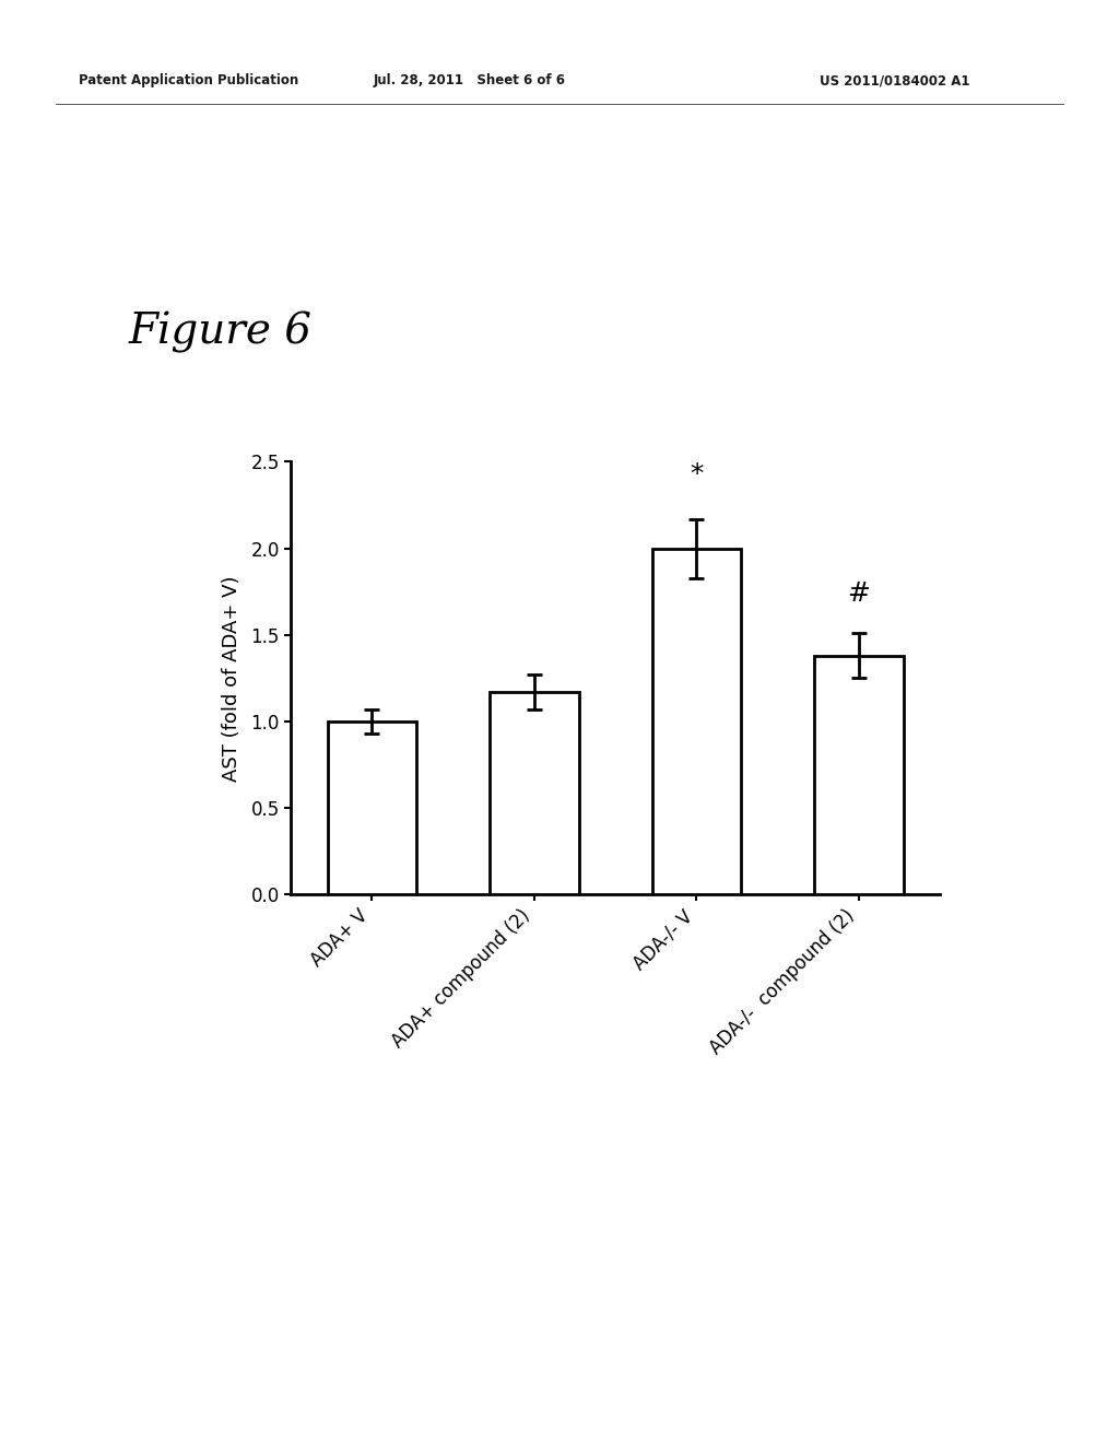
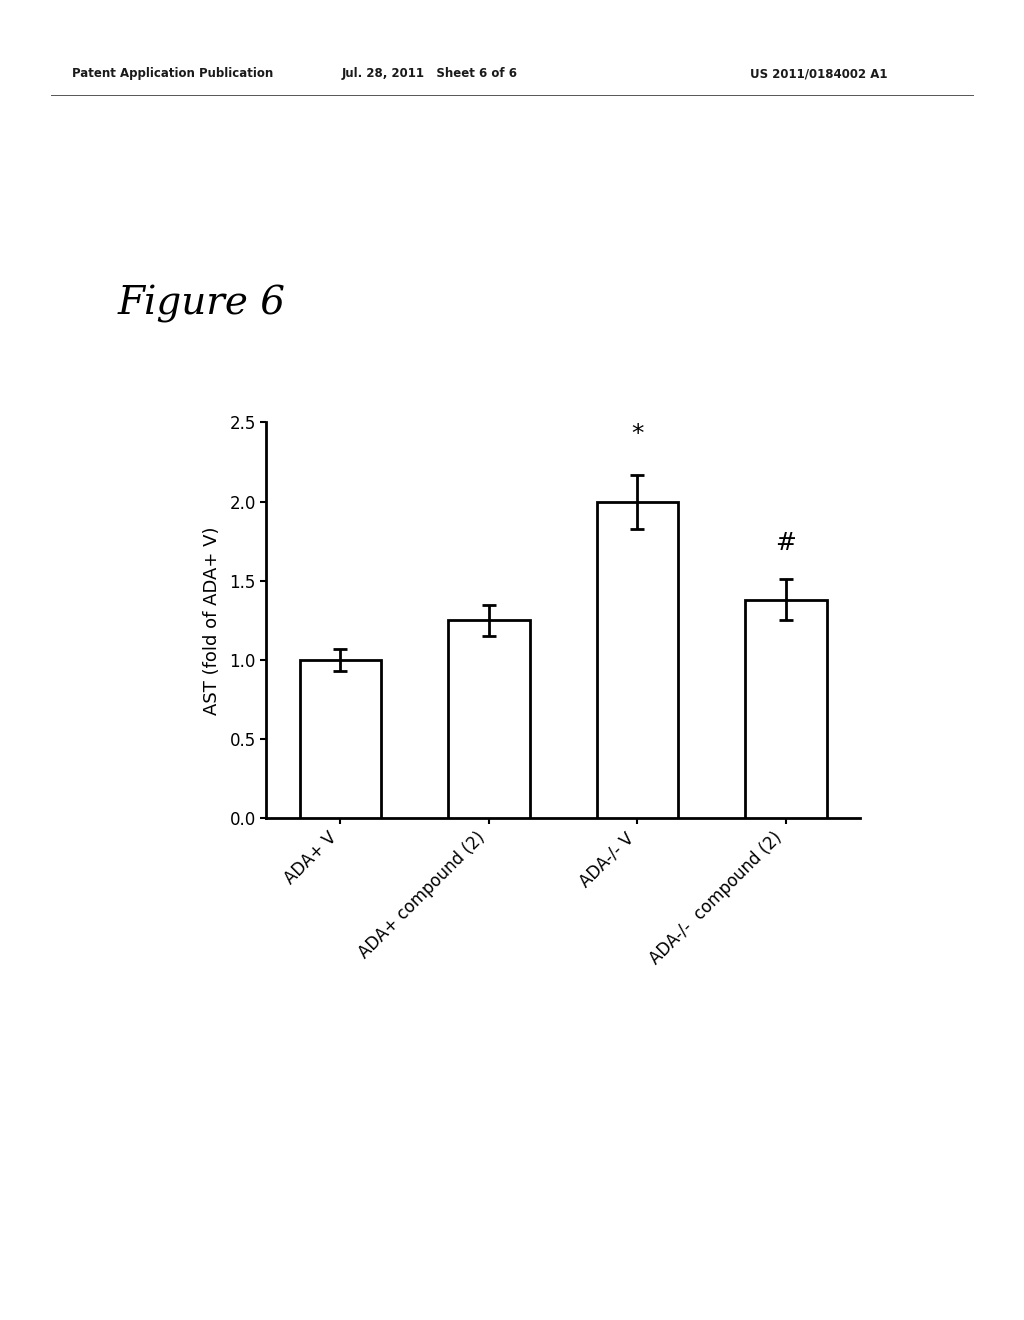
ADA+ compound (2): 1.17 -> 1.25
